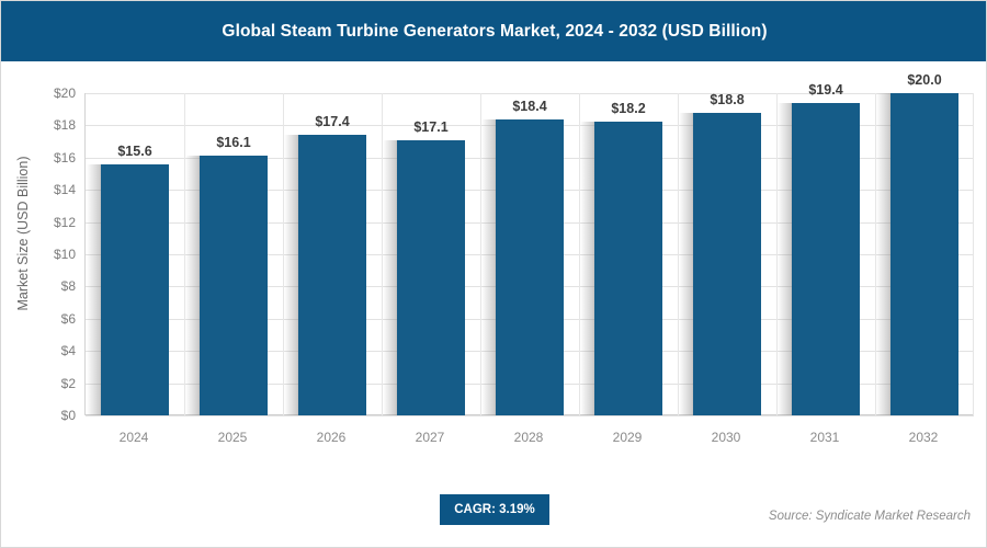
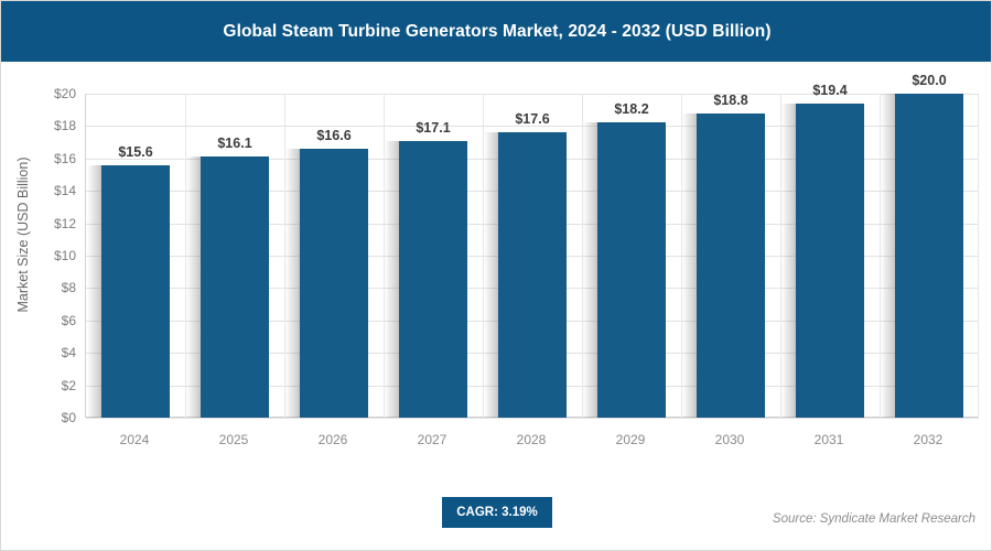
2026: $17.4 -> $16.6
2028: $18.4 -> $17.6
